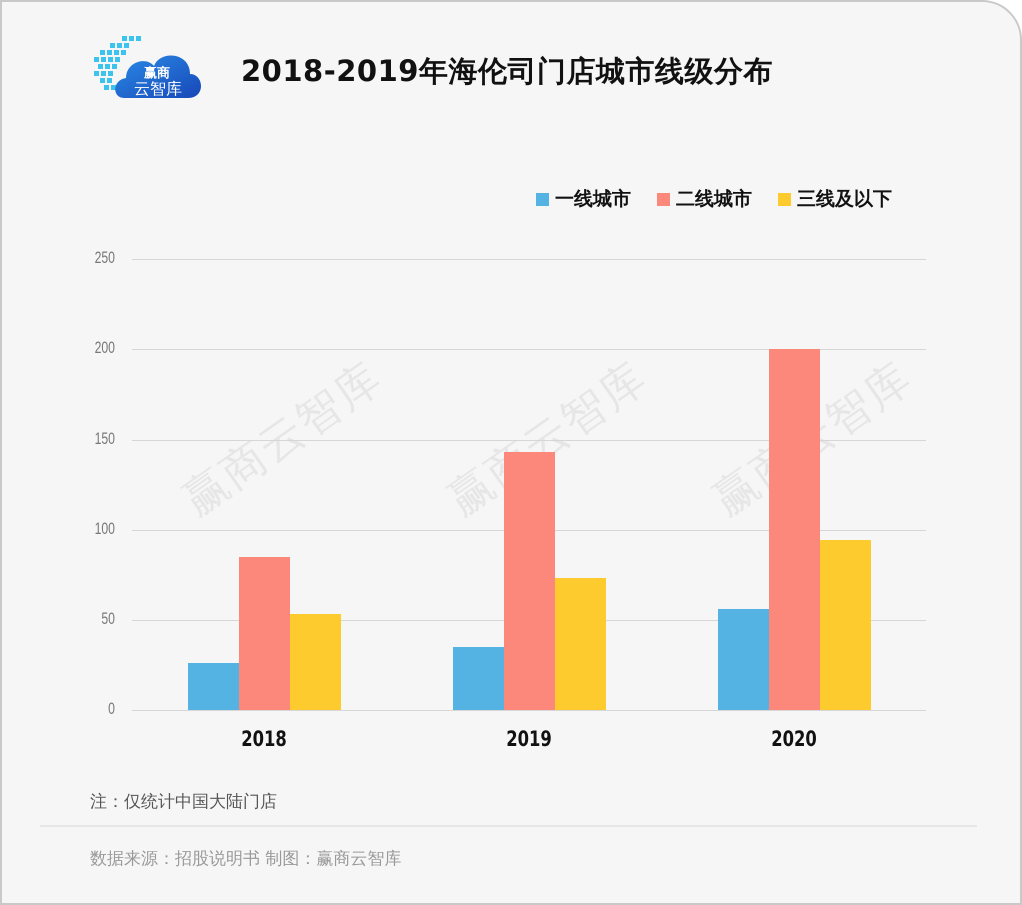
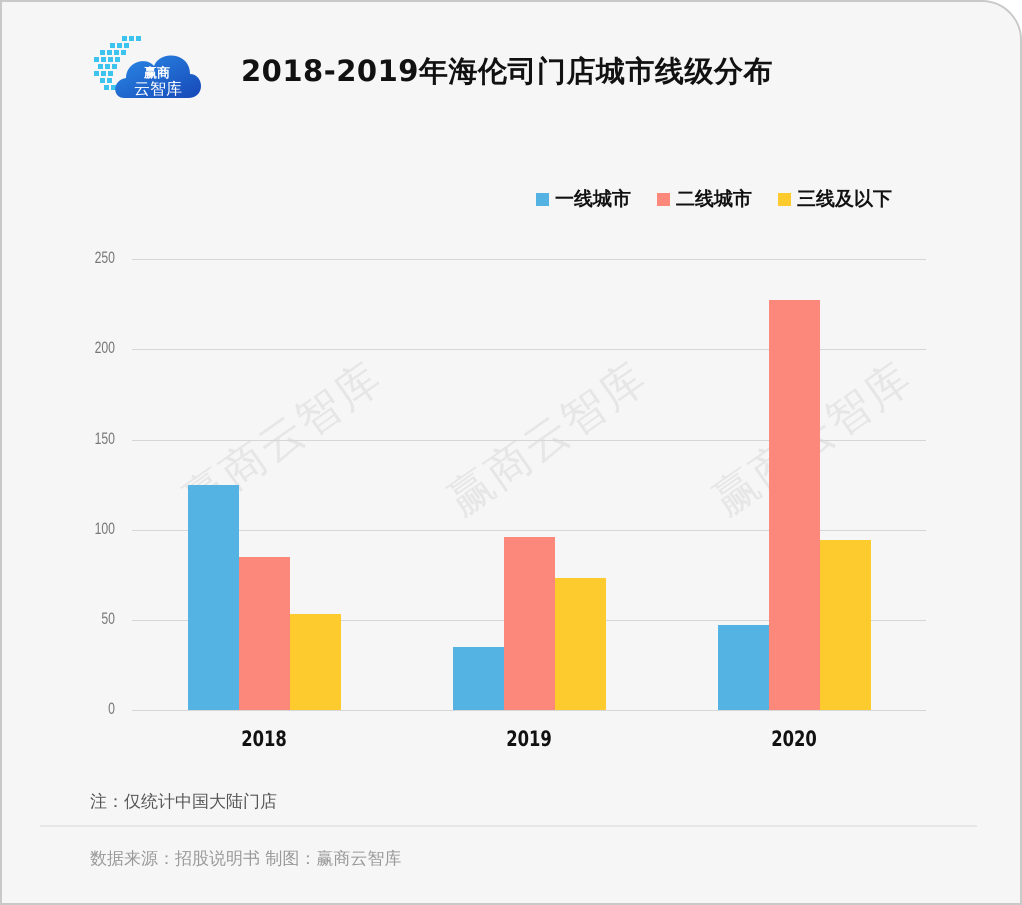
一线城市/2018: 26 -> 125
二线城市/2019: 143 -> 96
一线城市/2020: 56 -> 47
二线城市/2020: 200 -> 227
